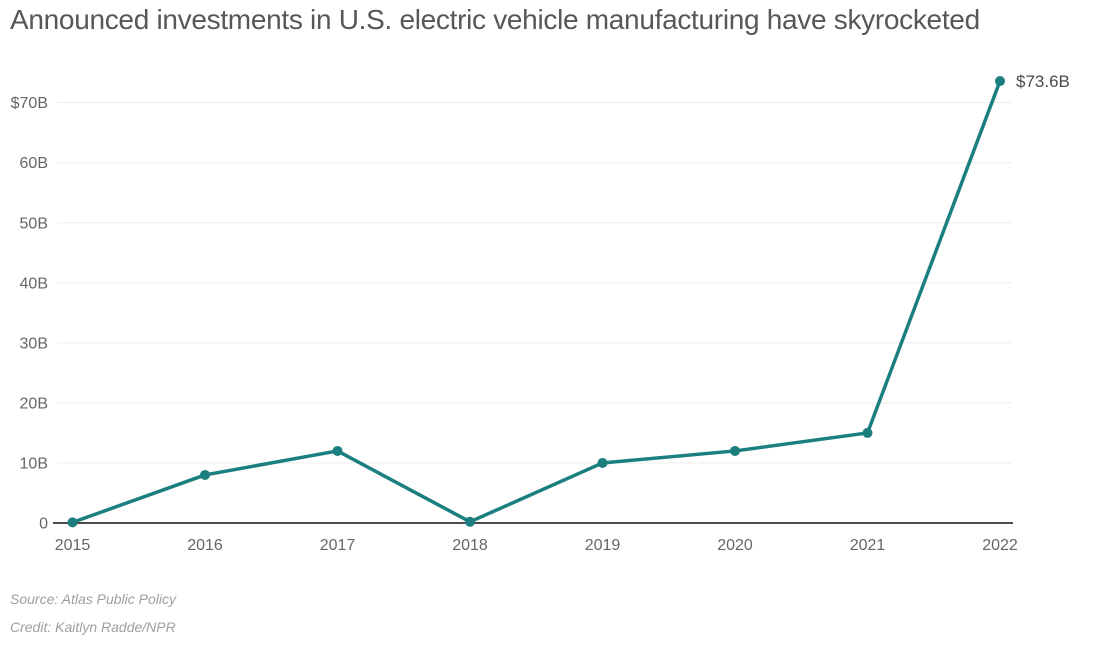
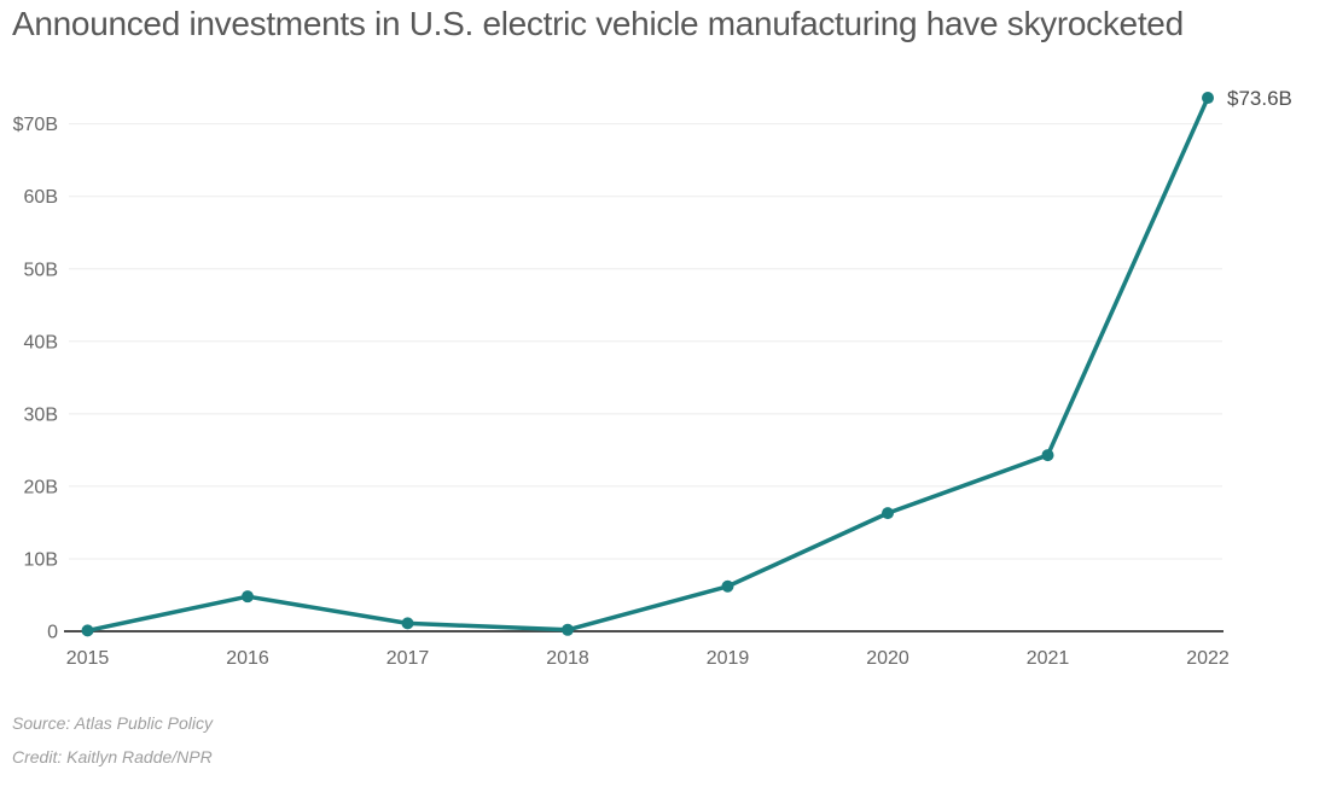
2016: $8B -> $5B
2017: $12B -> $1B
2019: $10B -> $6B
2020: $12B -> $16B
2021: $15B -> $24B
